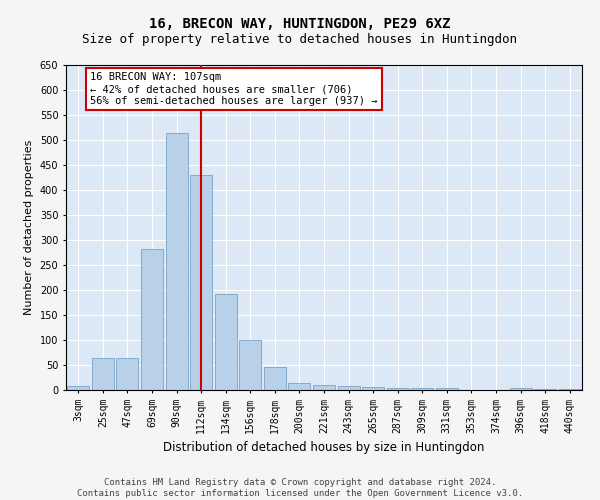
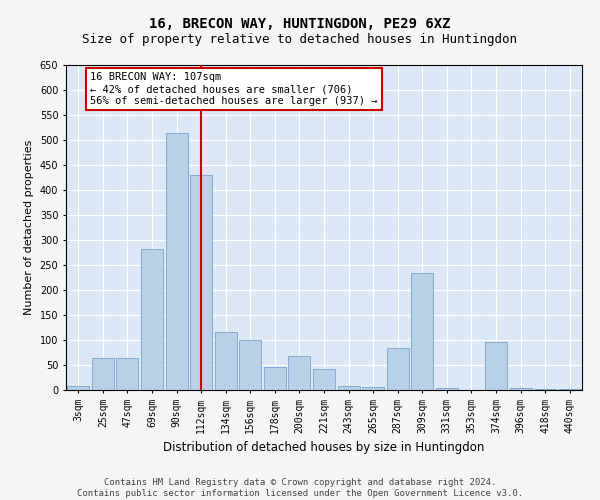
134sqm: 192 -> 116
200sqm: 15 -> 68
221sqm: 10 -> 42
287sqm: 5 -> 84
309sqm: 5 -> 234
374sqm: 1 -> 96
